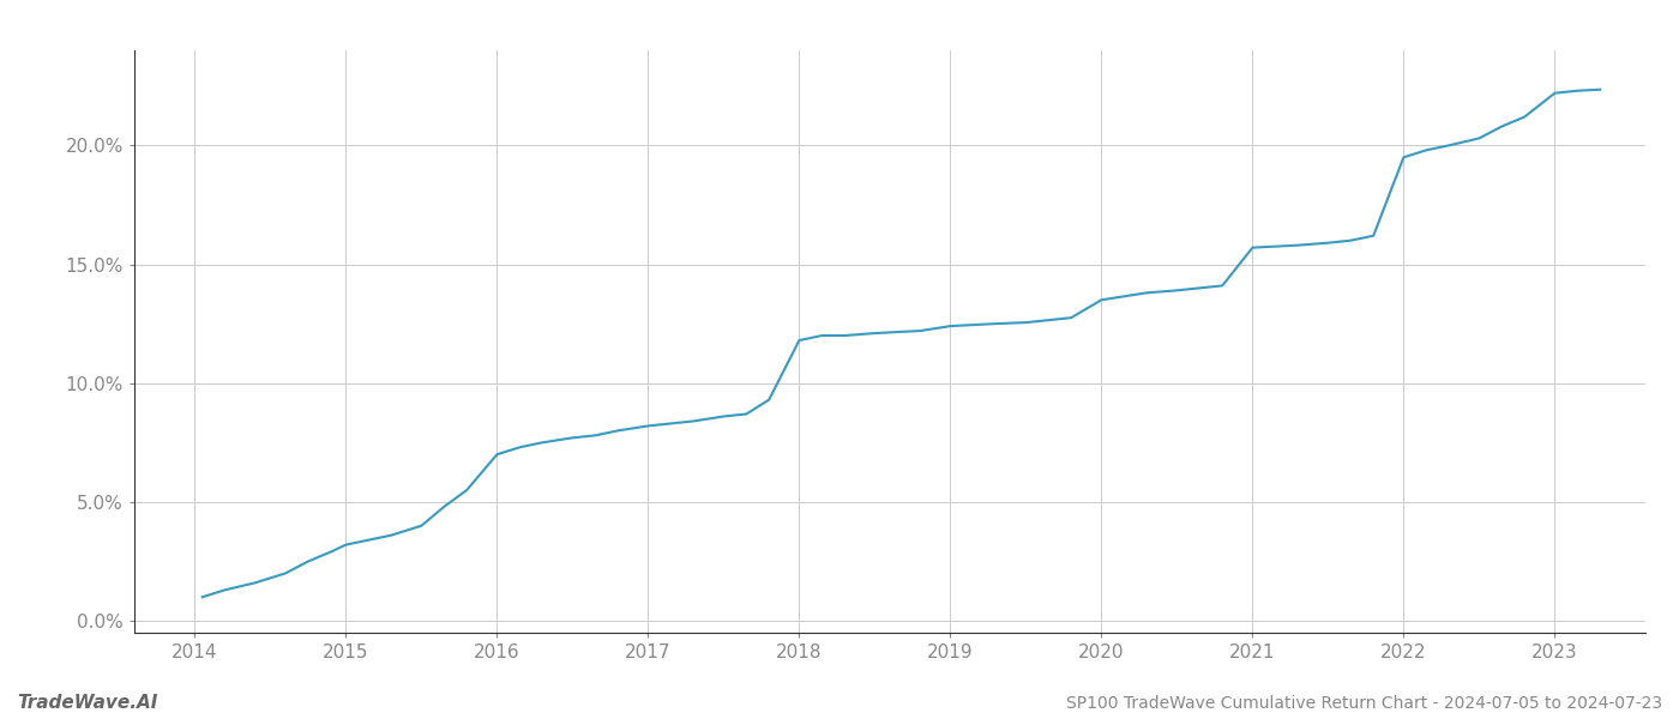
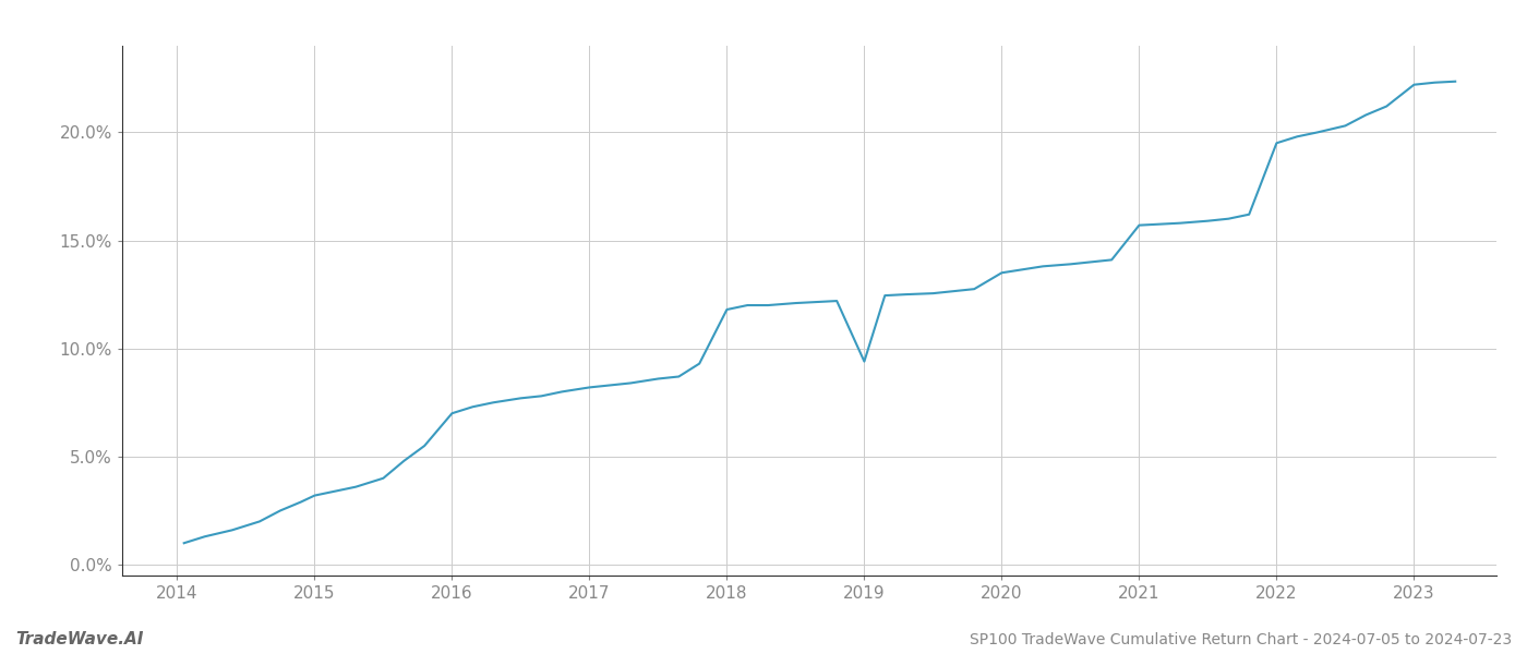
2019: 12.4% -> 9.4%
